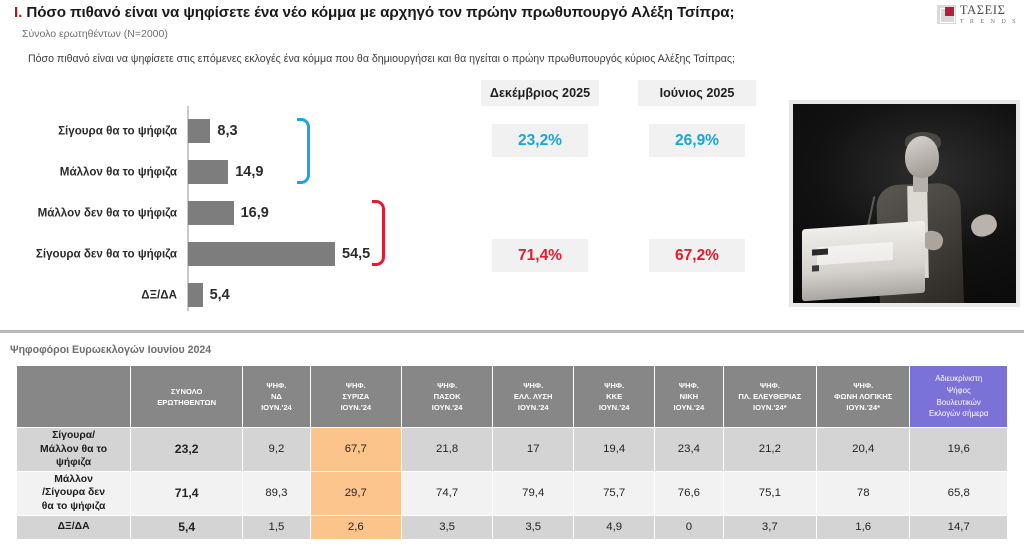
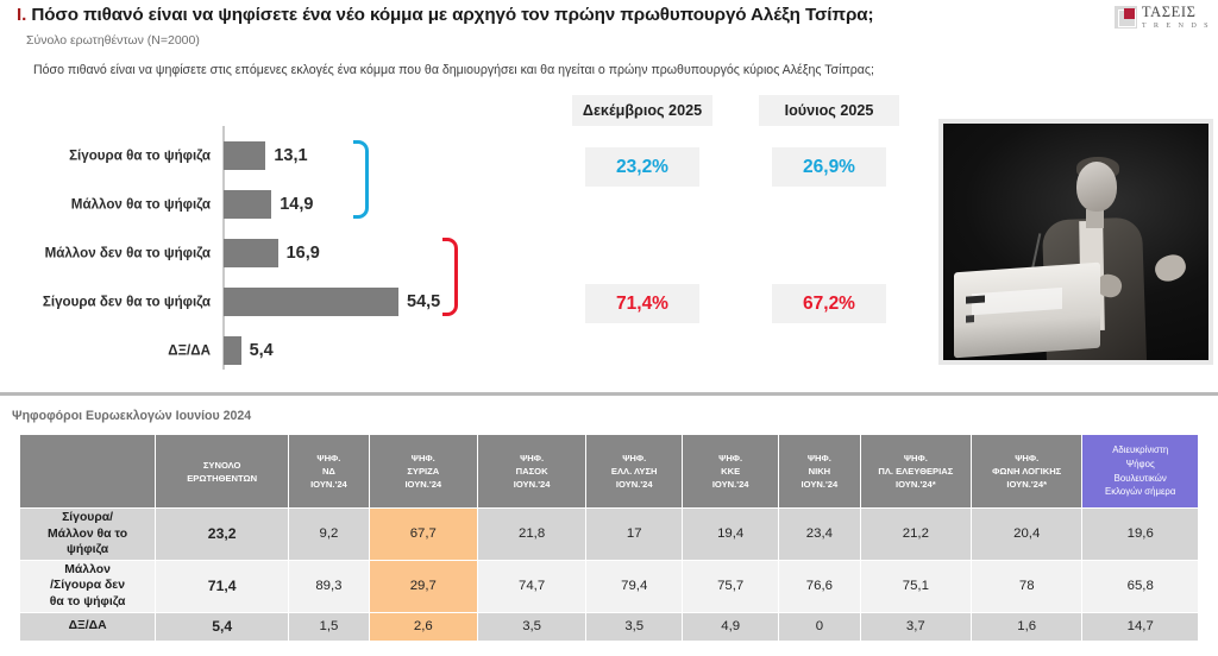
Σίγουρα θα το ψήφιζα: 8,3 -> 13,1
